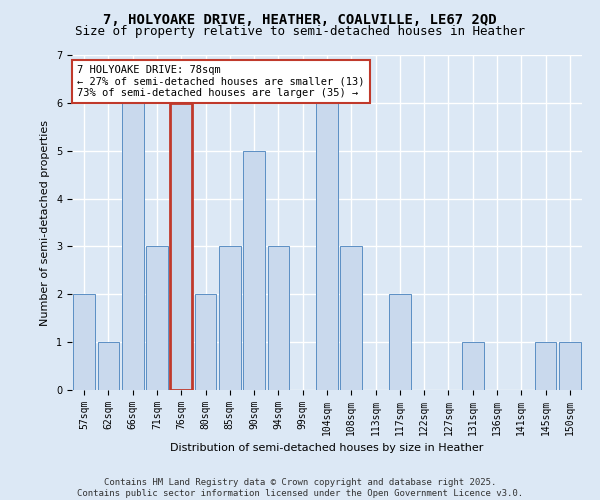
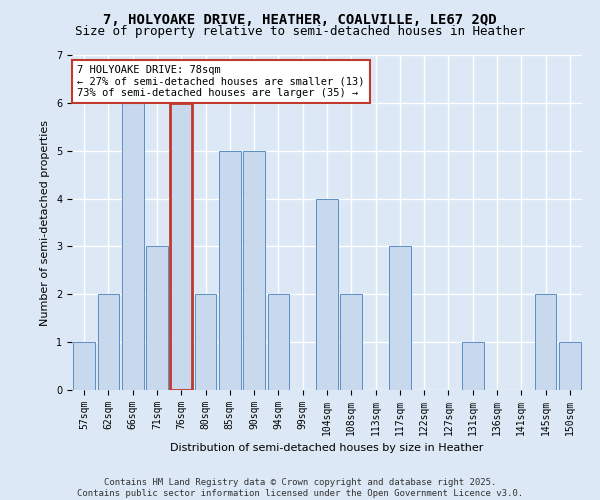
57sqm: 2 -> 1
62sqm: 1 -> 2
85sqm: 3 -> 5
94sqm: 3 -> 2
104sqm: 6 -> 4
108sqm: 3 -> 2
117sqm: 2 -> 3
145sqm: 1 -> 2
